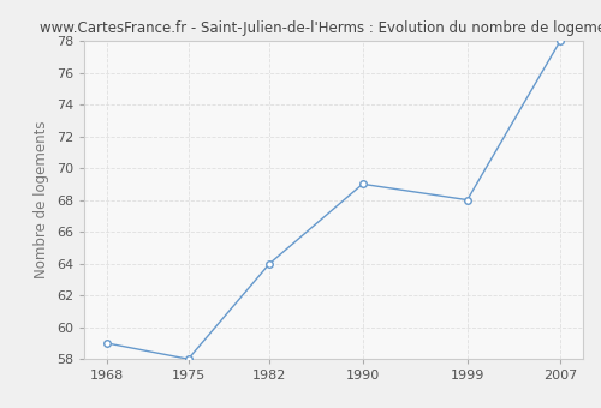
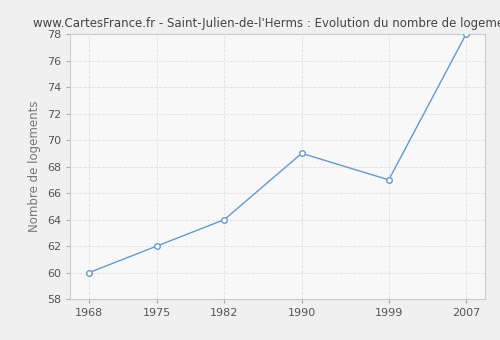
1968: 59 -> 60
1975: 58 -> 62
1999: 68 -> 67
